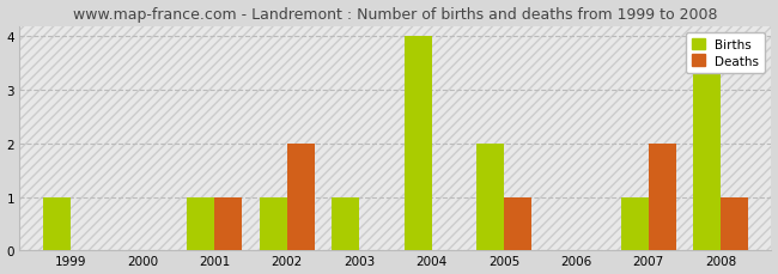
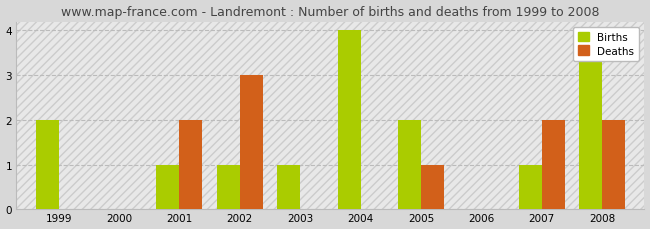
Births/1999: 1 -> 2
Deaths/2001: 1 -> 2
Deaths/2002: 2 -> 3
Deaths/2008: 1 -> 2
